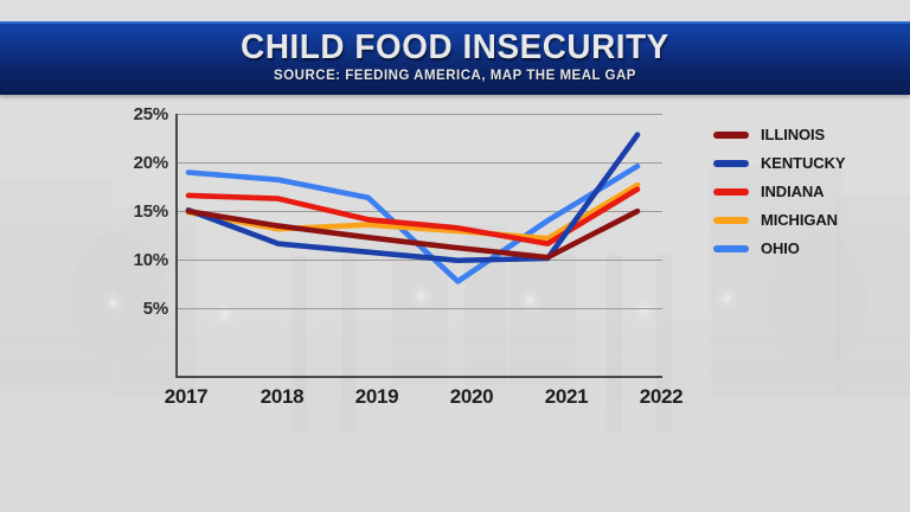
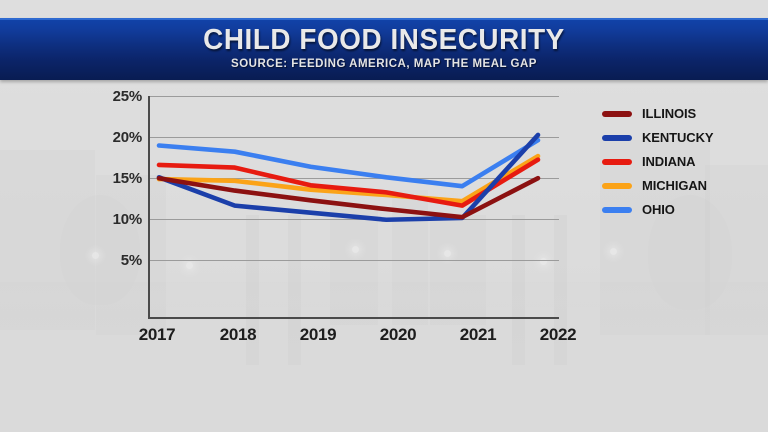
MICHIGAN/2018: 14% -> 15%
OHIO/2020: 9% -> 16%
KENTUCKY/2022: 23% -> 21%
